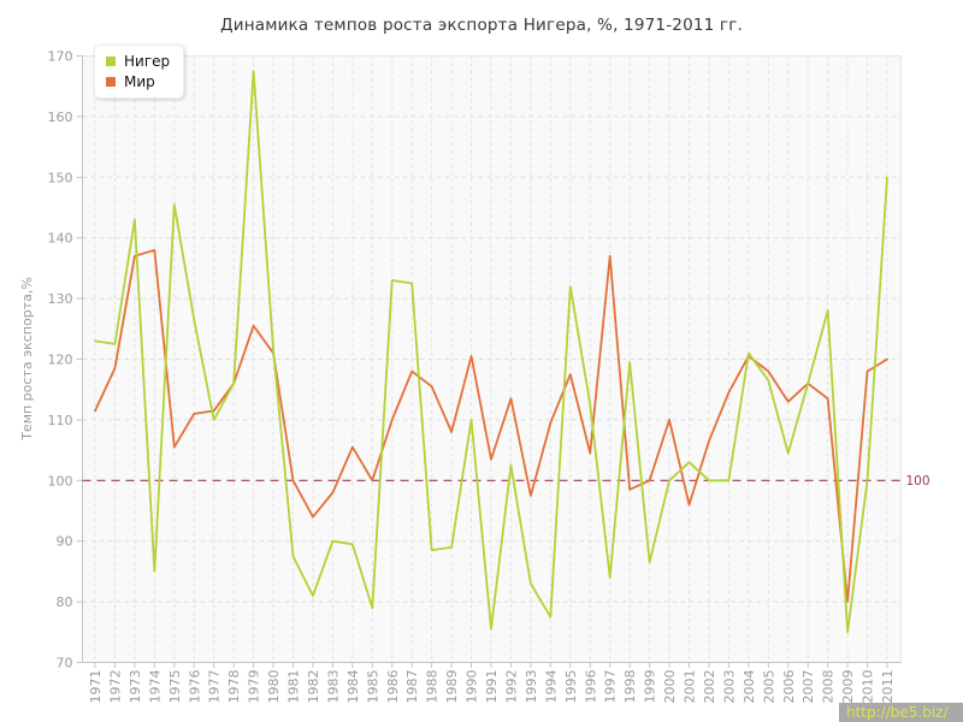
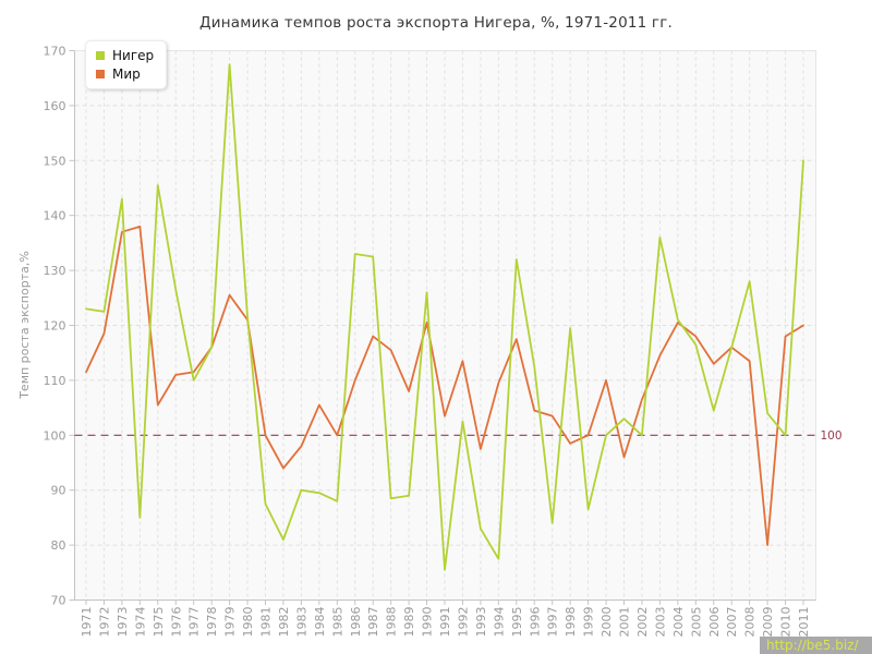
Нигер/1985: 79 -> 88
Нигер/1990: 110 -> 126
Мир/1997: 137 -> 104
Нигер/2003: 100 -> 136
Нигер/2009: 75 -> 104
